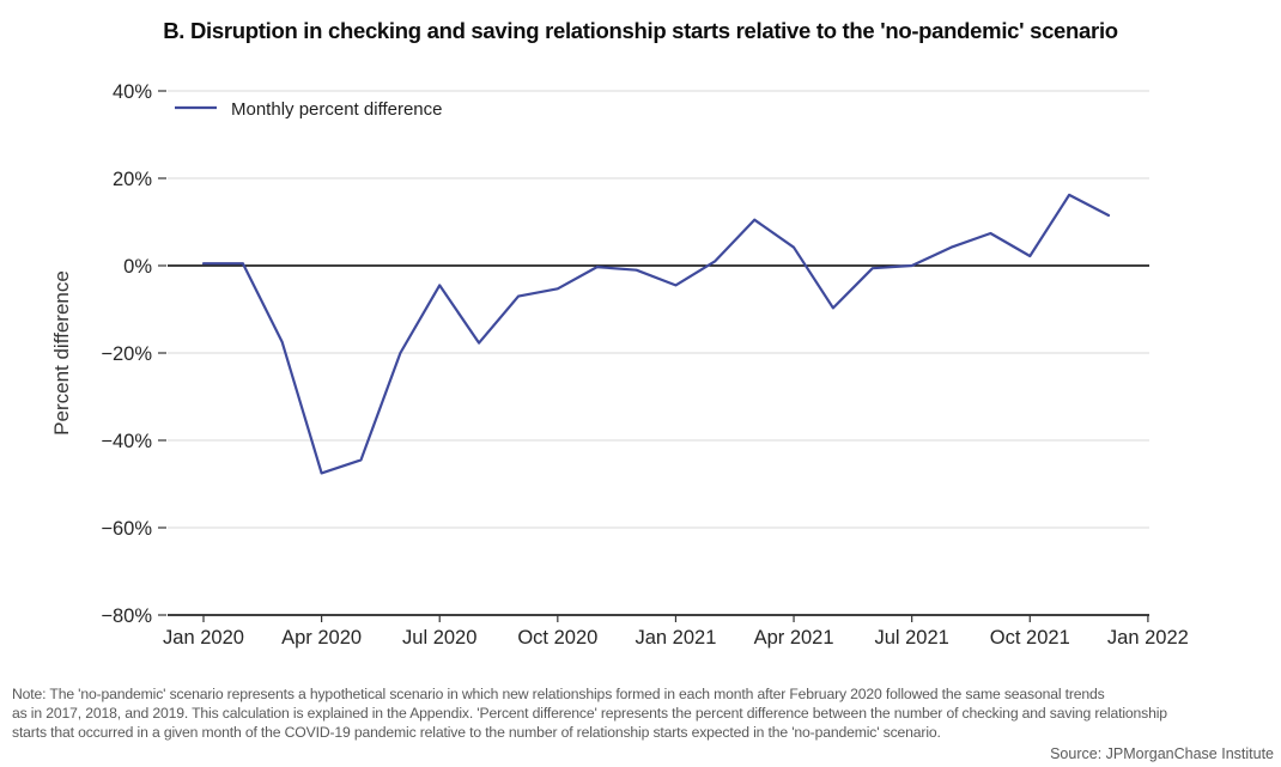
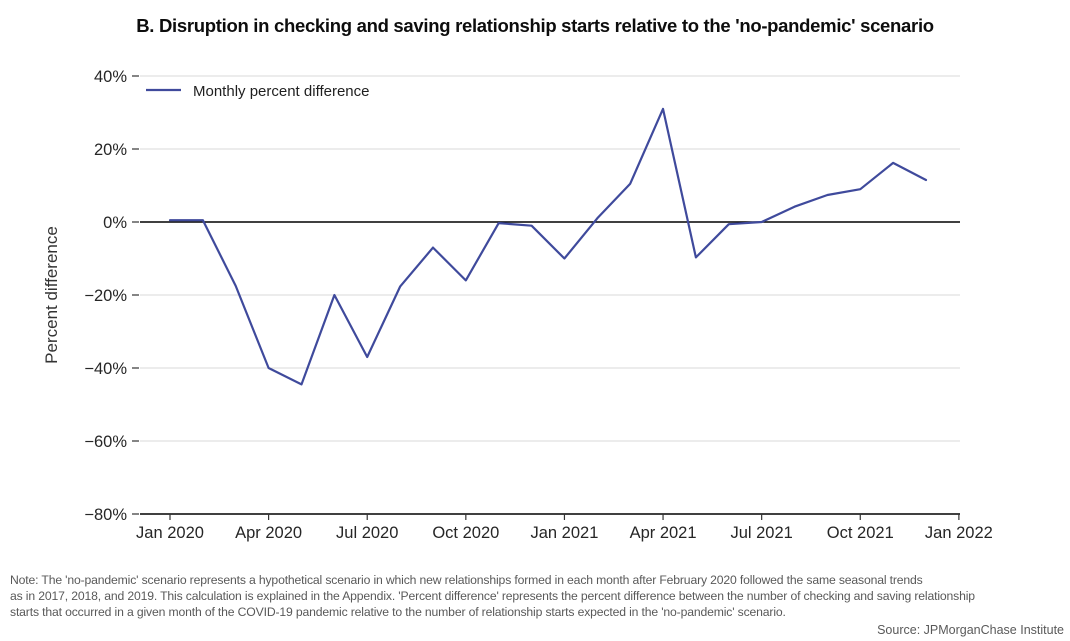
Apr 2020: -48% -> -40%
Jul 2020: -4% -> -37%
Oct 2020: -5% -> -16%
Jan 2021: -4% -> -10%
Apr 2021: 4% -> 31%
Oct 2021: 2% -> 9%
